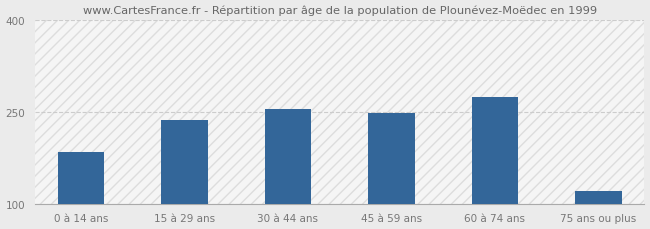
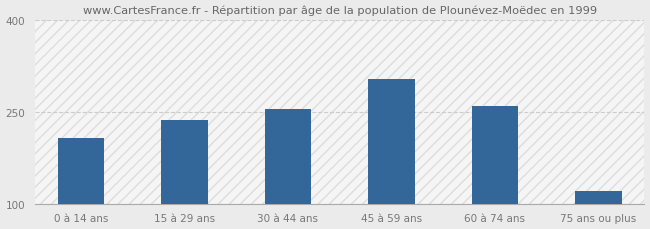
0 à 14 ans: 185 -> 208
45 à 59 ans: 248 -> 304
60 à 74 ans: 275 -> 260
